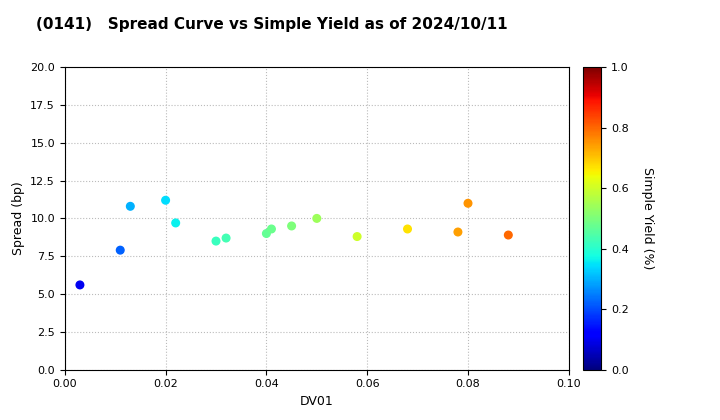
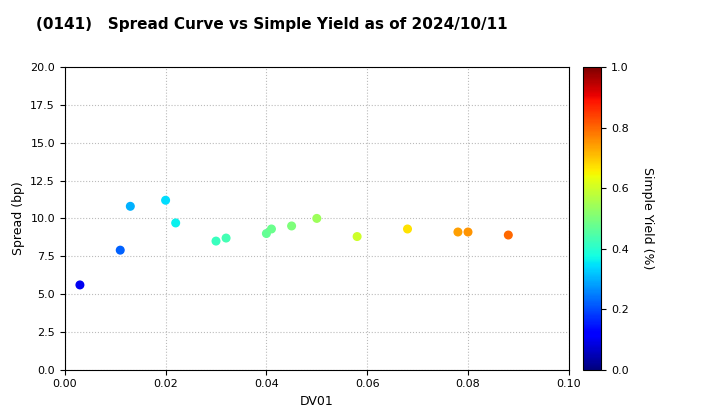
0.08: 11.0 -> 9.1
